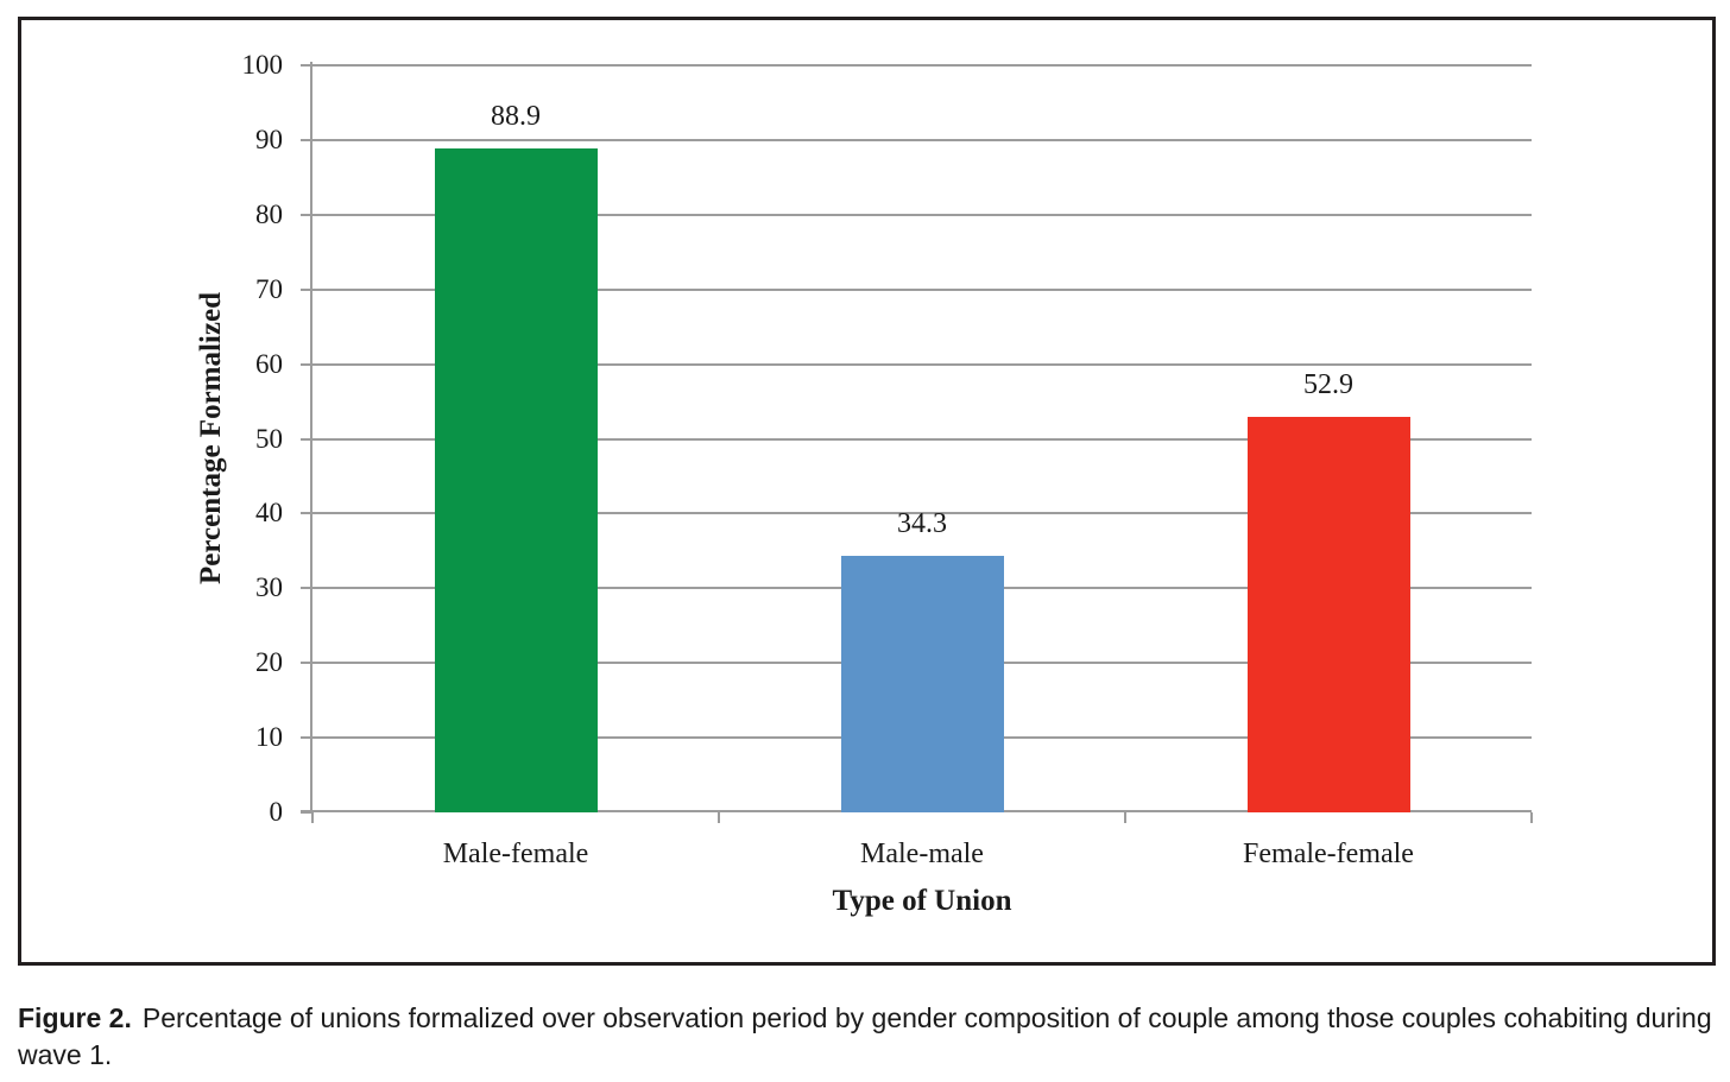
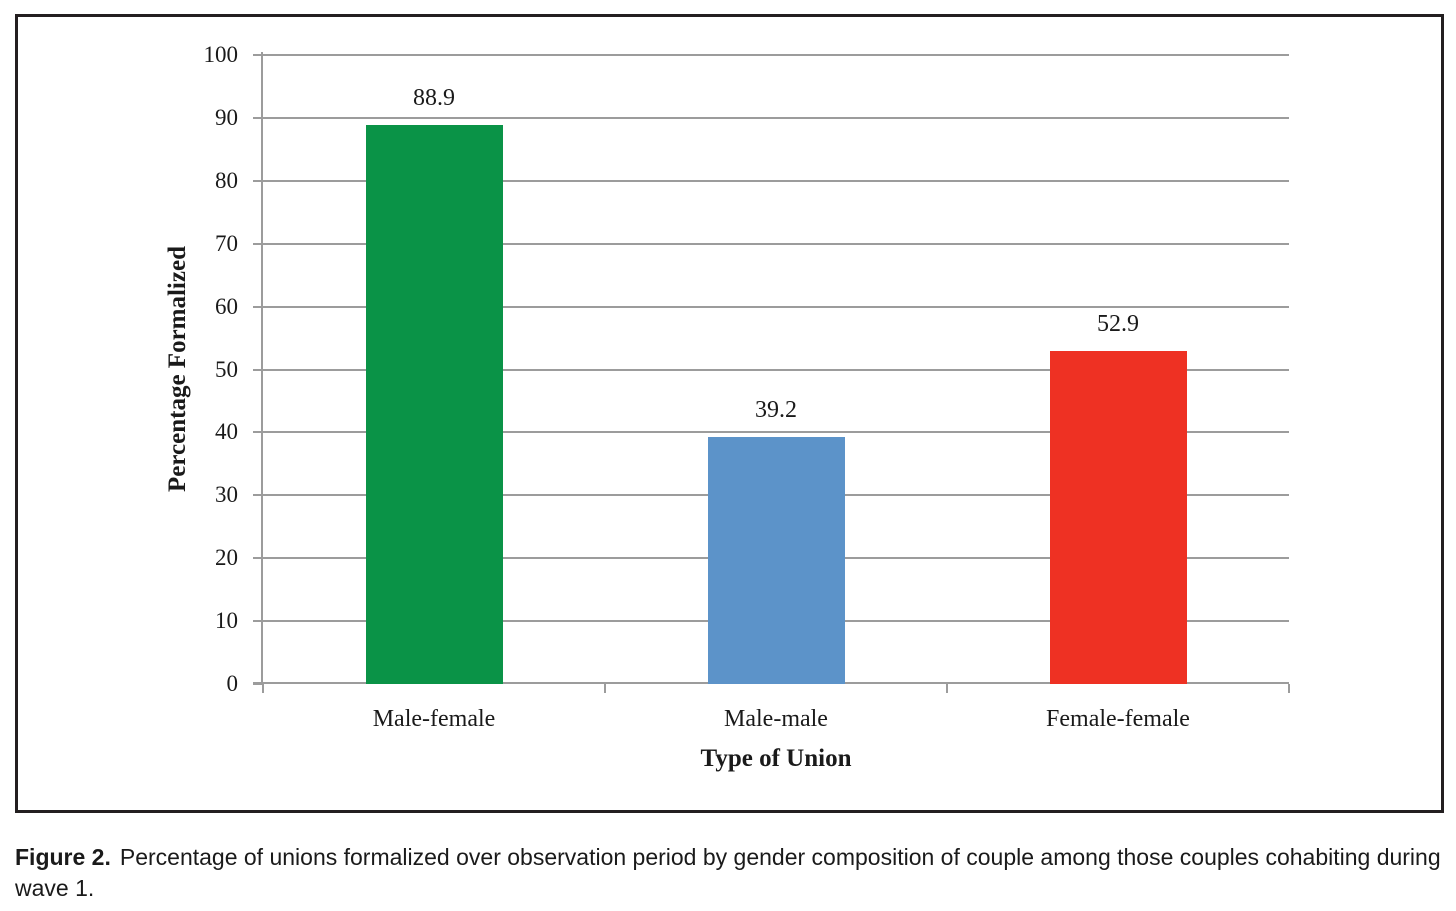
Male-male: 34.3 -> 39.2
